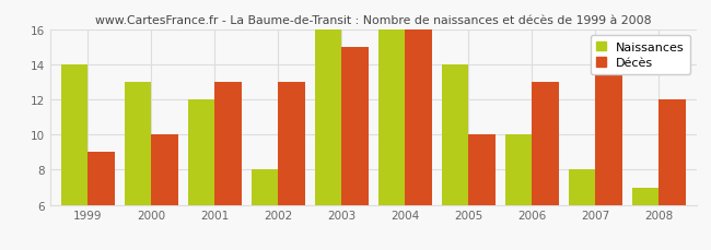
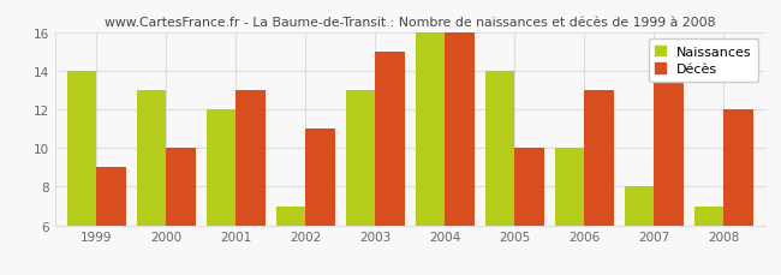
Naissances/2002: 8 -> 7
Décès/2002: 13 -> 11
Naissances/2003: 16 -> 13
